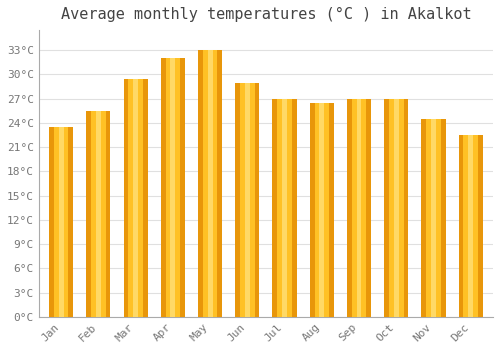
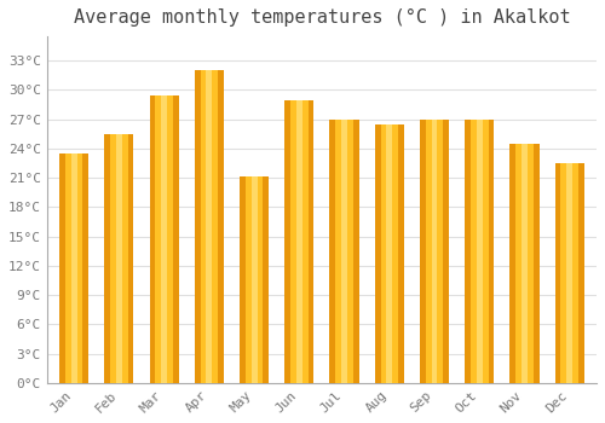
May: 33.0°C -> 21.2°C
